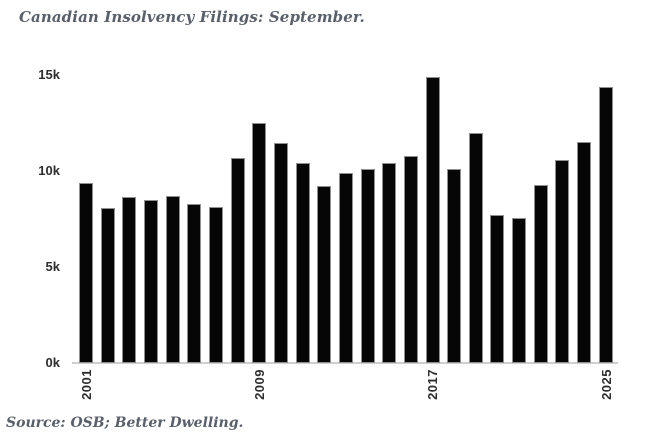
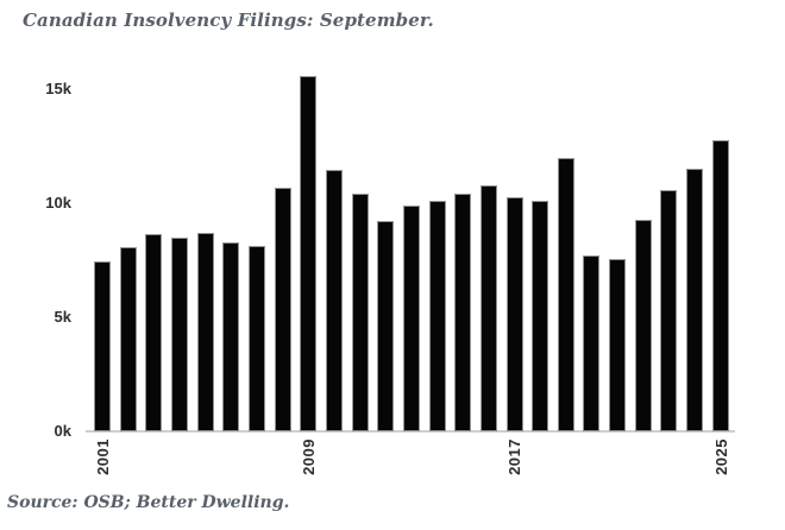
2001: 9.4k -> 7.4k
2009: 12.5k -> 15.6k
2017: 14.9k -> 10.2k
2025: 14.4k -> 12.8k
